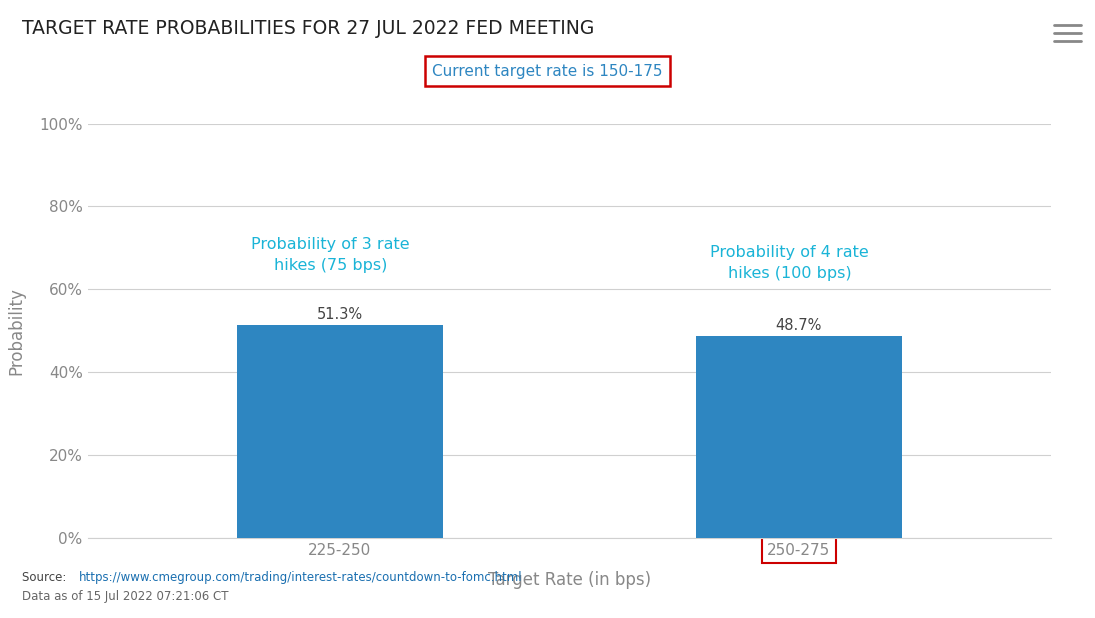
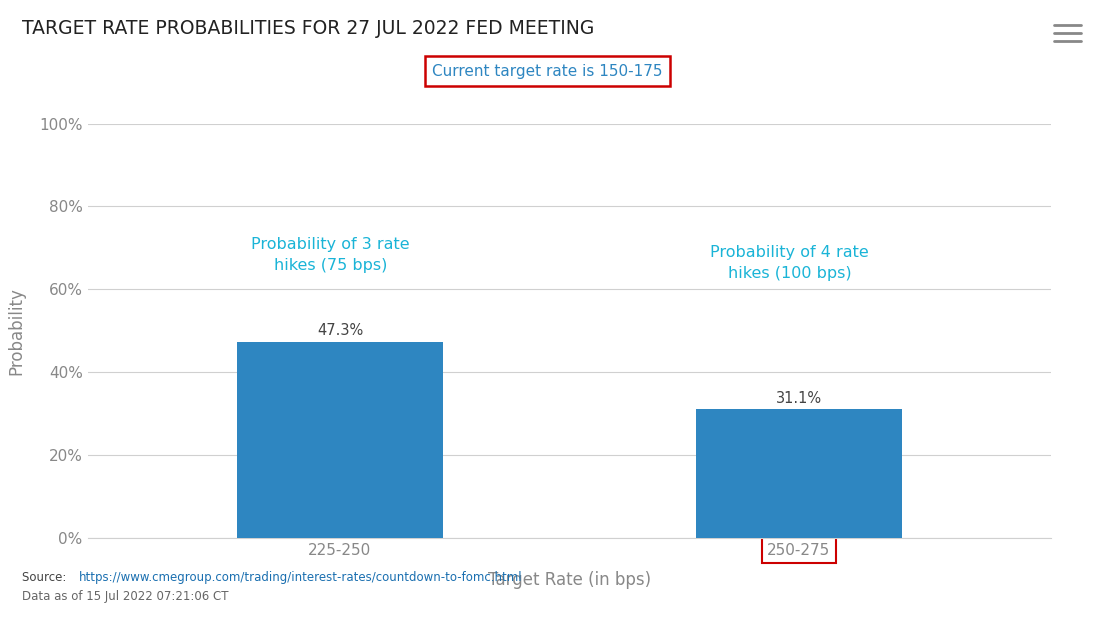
225-250: 51.3% -> 47.3%
250-275: 48.7% -> 31.1%
